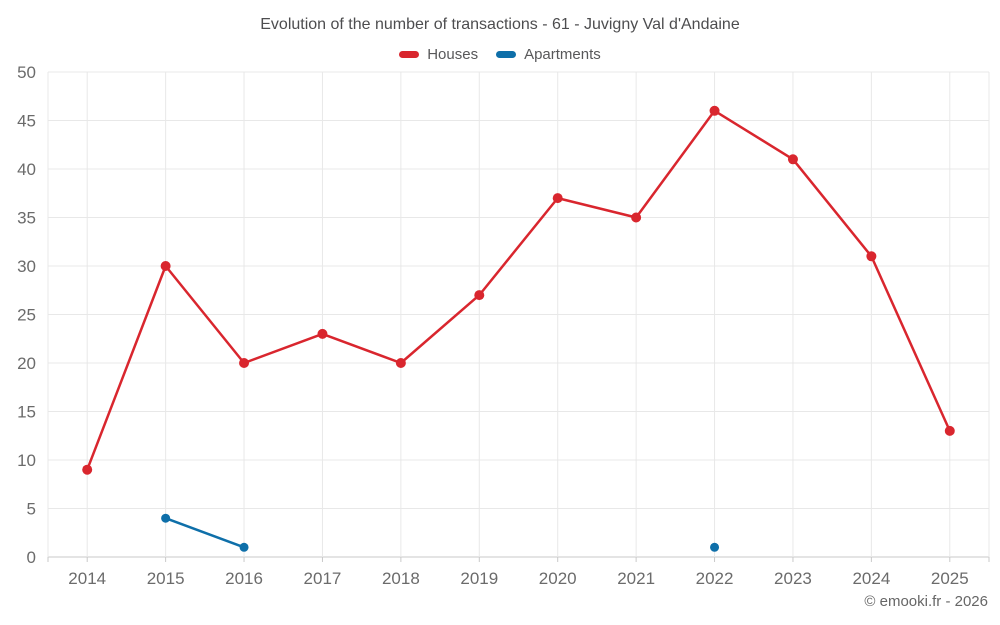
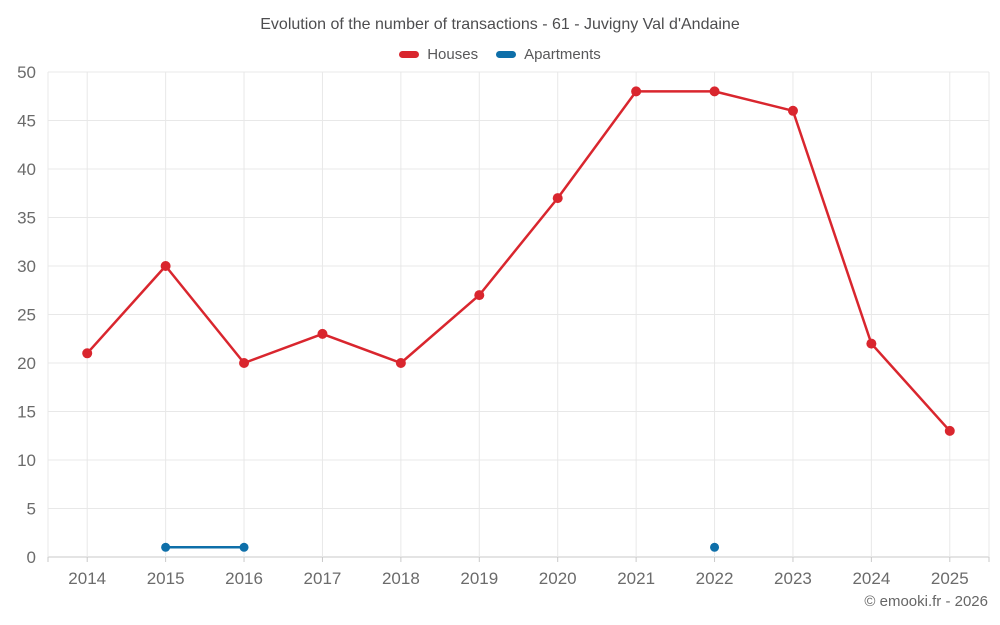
Houses/2014: 9 -> 21
Apartments/2015: 4 -> 1
Houses/2021: 35 -> 48
Houses/2022: 46 -> 48
Houses/2023: 41 -> 46
Houses/2024: 31 -> 22
